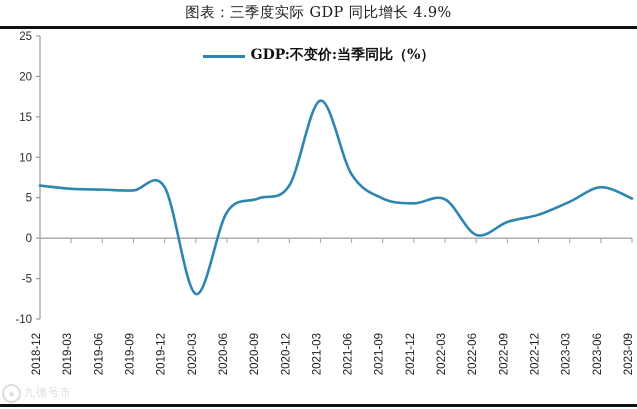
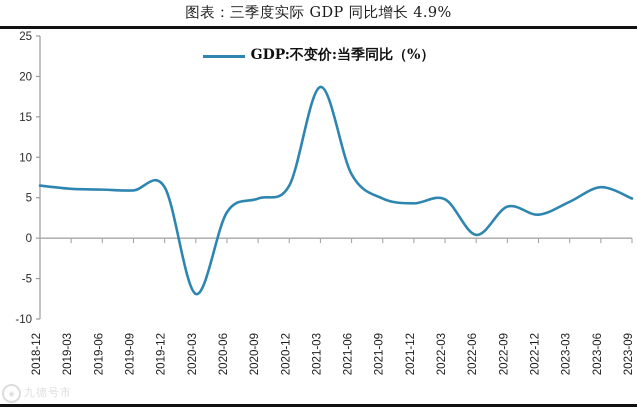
2021-03: 17 -> 19
2022-09: 2 -> 4
